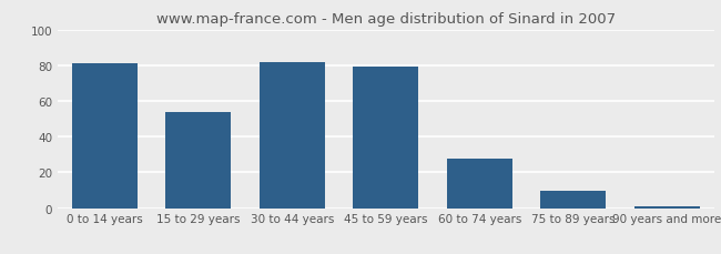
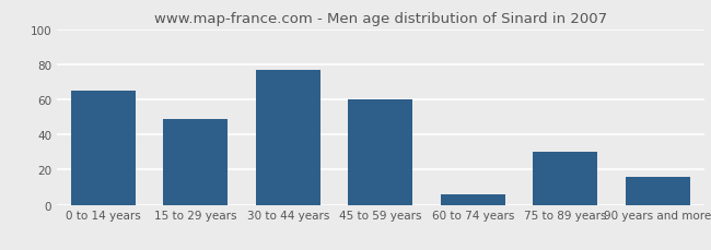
0 to 14 years: 81 -> 65
15 to 29 years: 54 -> 49
30 to 44 years: 82 -> 77
45 to 59 years: 79 -> 60
60 to 74 years: 28 -> 6
75 to 89 years: 10 -> 30
90 years and more: 1 -> 16
